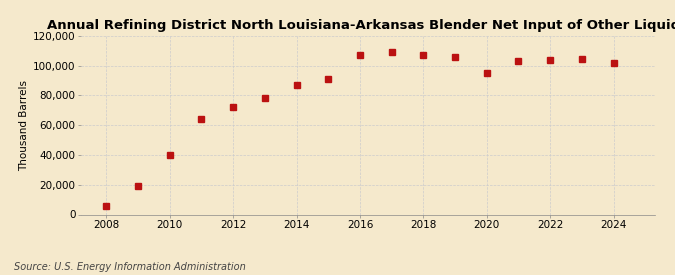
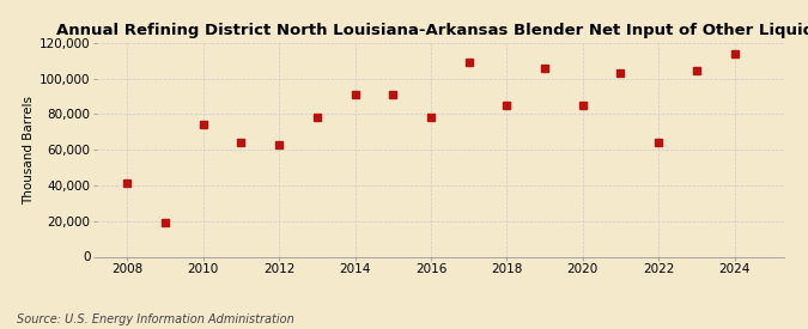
2008: 6,000 -> 41,000
2010: 40,000 -> 74,000
2012: 72,000 -> 63,000
2014: 87,000 -> 91,000
2016: 107,000 -> 78,000
2018: 107,000 -> 85,000
2020: 95,000 -> 85,000
2022: 104,000 -> 64,000
2024: 102,000 -> 114,000
